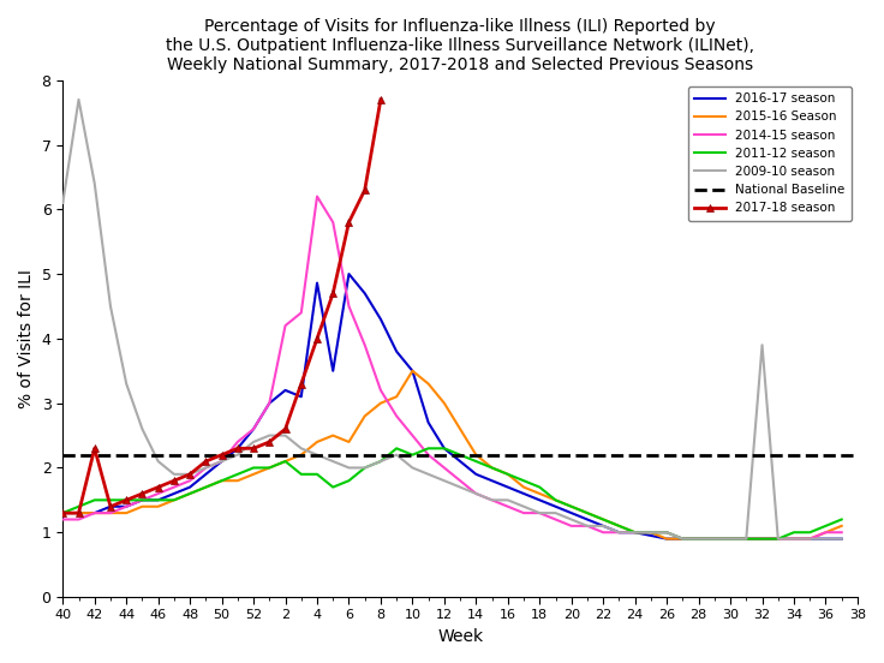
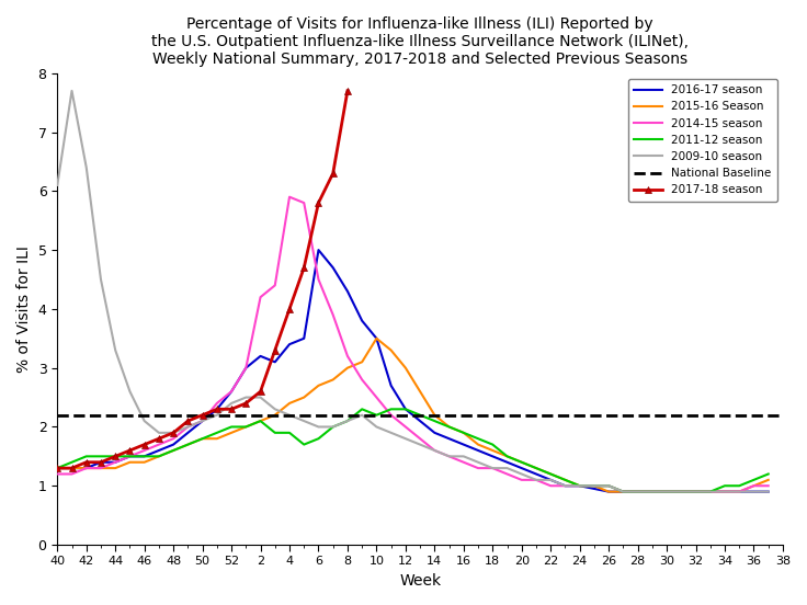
2017-18 season/42: 2.3 -> 1.4
2016-17 season/4: 4.86 -> 3.40
2014-15 season/4: 6.2 -> 5.9
2015-16 Season/6: 2.4 -> 2.7
2009-10 season/32: 3.9 -> 0.9
